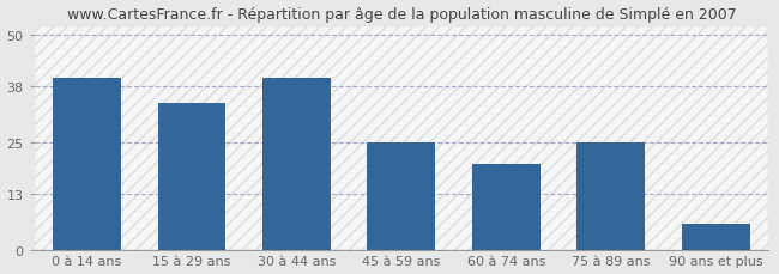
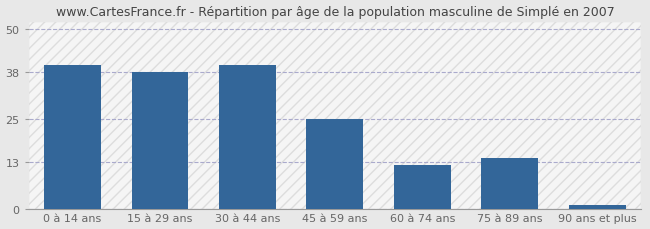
15 à 29 ans: 34 -> 38
60 à 74 ans: 20 -> 12
75 à 89 ans: 25 -> 14
90 ans et plus: 6 -> 1
